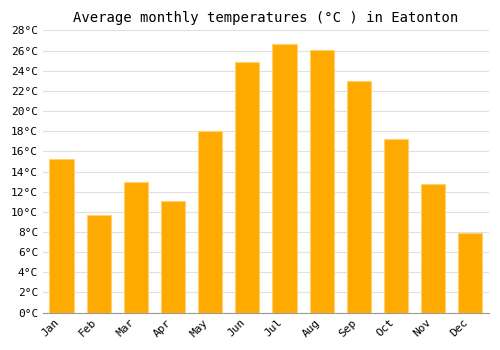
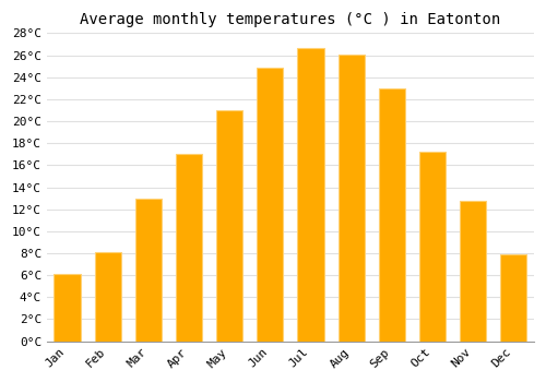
Jan: 15.2°C -> 6.1°C
Feb: 9.7°C -> 8.1°C
Apr: 11.1°C -> 17.0°C
May: 18.0°C -> 21.0°C
